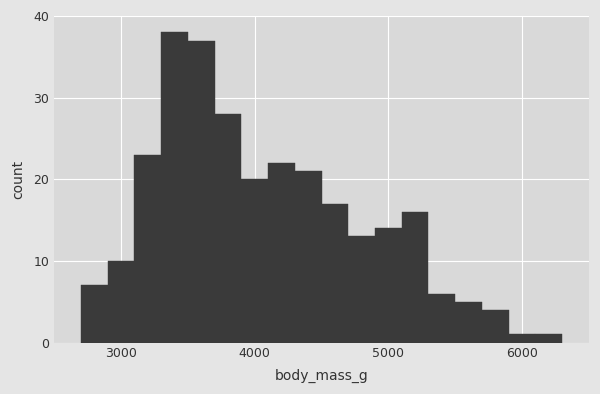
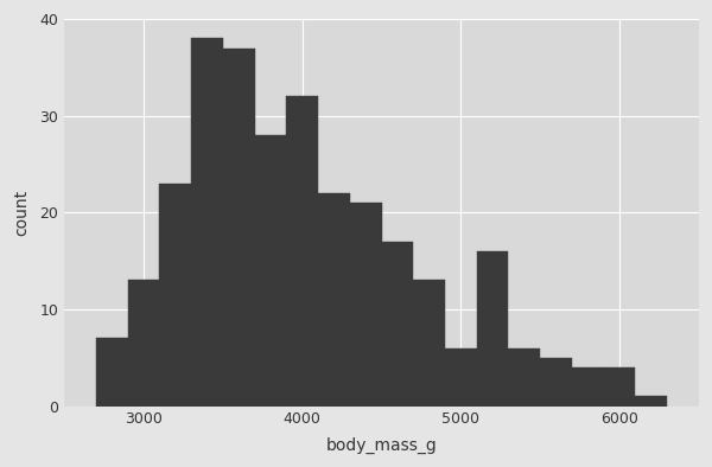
3000: 10 -> 13
4000: 20 -> 32
5000: 14 -> 6
6000: 1 -> 4
